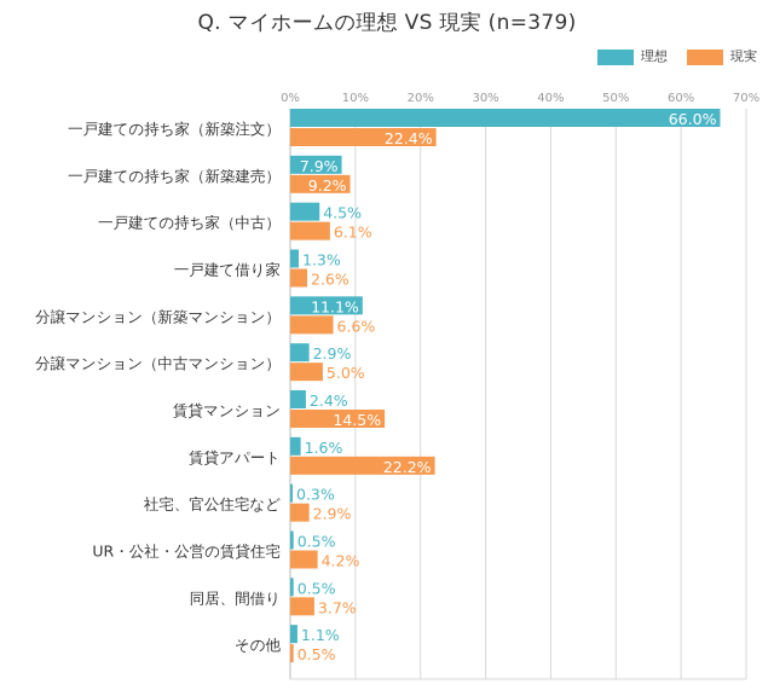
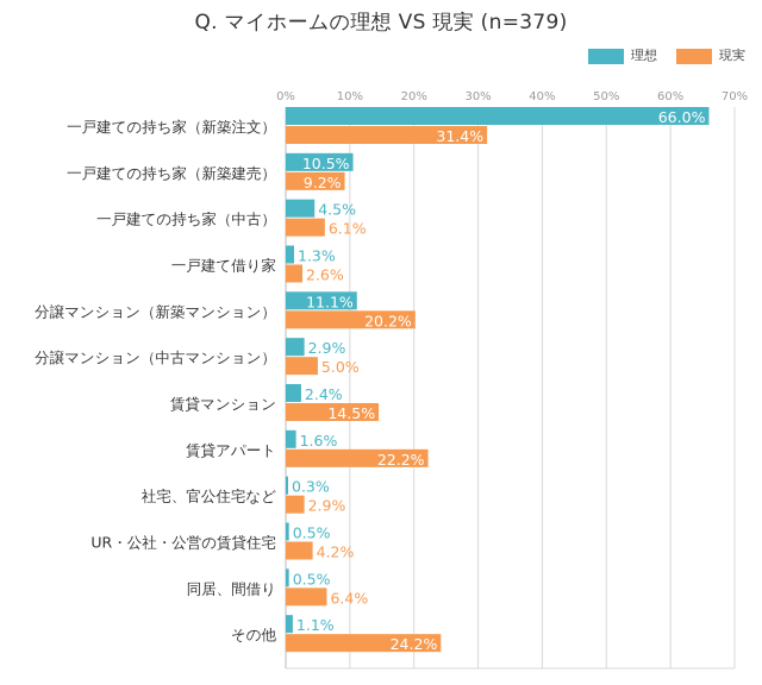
現実/一戸建ての持ち家（新築注文）: 22.4% -> 31.4%
理想/一戸建ての持ち家（新築建売）: 7.9% -> 10.5%
現実/分譲マンション（新築マンション）: 6.6% -> 20.2%
現実/同居、間借り: 3.7% -> 6.4%
現実/その他: 0.5% -> 24.2%
